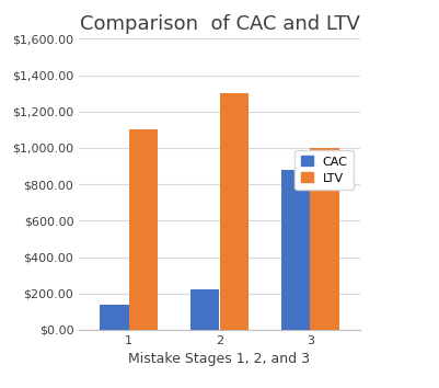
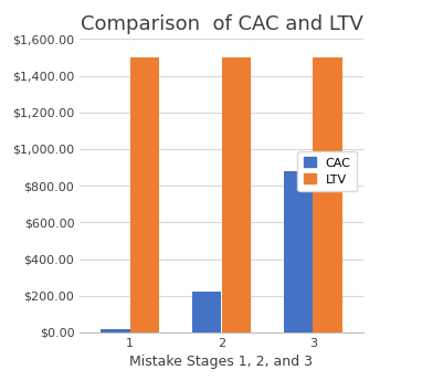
CAC/1: $140 -> $20
LTV/1: $1,100 -> $1,500
LTV/2: $1,300 -> $1,500
LTV/3: $1,000 -> $1,500
